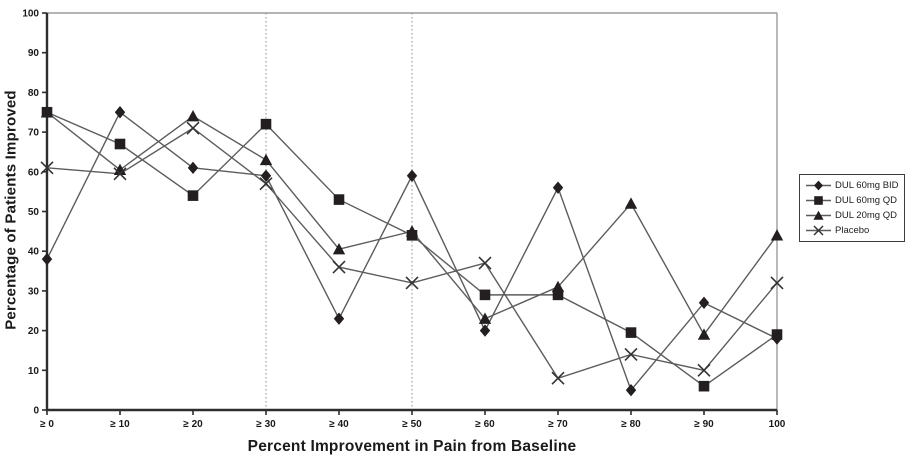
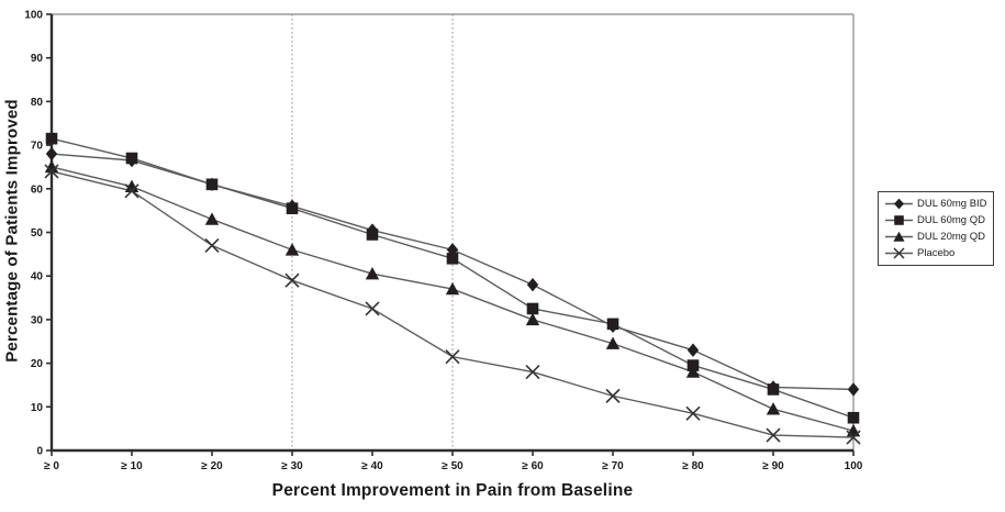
DUL 60mg BID/≥ 0: 38 -> 68
DUL 60mg QD/≥ 0: 75 -> 72
DUL 20mg QD/≥ 0: 75 -> 65
Placebo/≥ 0: 61 -> 64
DUL 60mg BID/≥ 10: 75 -> 66
DUL 60mg QD/≥ 20: 54 -> 61
DUL 20mg QD/≥ 20: 74 -> 53
Placebo/≥ 20: 71 -> 47
DUL 60mg BID/≥ 30: 59 -> 56
DUL 60mg QD/≥ 30: 72 -> 56
DUL 20mg QD/≥ 30: 63 -> 46
Placebo/≥ 30: 57 -> 39
DUL 60mg BID/≥ 40: 23 -> 50
DUL 60mg QD/≥ 40: 53 -> 50
Placebo/≥ 40: 36 -> 32
DUL 60mg BID/≥ 50: 59 -> 46
DUL 20mg QD/≥ 50: 45 -> 37
Placebo/≥ 50: 32 -> 22
DUL 60mg BID/≥ 60: 20 -> 38
DUL 60mg QD/≥ 60: 29 -> 32
DUL 20mg QD/≥ 60: 23 -> 30
Placebo/≥ 60: 37 -> 18
DUL 60mg BID/≥ 70: 56 -> 28
DUL 20mg QD/≥ 70: 31 -> 24
Placebo/≥ 70: 8 -> 12
DUL 60mg BID/≥ 80: 5 -> 23
DUL 20mg QD/≥ 80: 52 -> 18
Placebo/≥ 80: 14 -> 8
DUL 60mg BID/≥ 90: 27 -> 14
DUL 60mg QD/≥ 90: 6 -> 14
DUL 20mg QD/≥ 90: 19 -> 10
Placebo/≥ 90: 10 -> 4
DUL 60mg BID/100: 18 -> 14
DUL 60mg QD/100: 19 -> 8
DUL 20mg QD/100: 44 -> 4
Placebo/100: 32 -> 3
